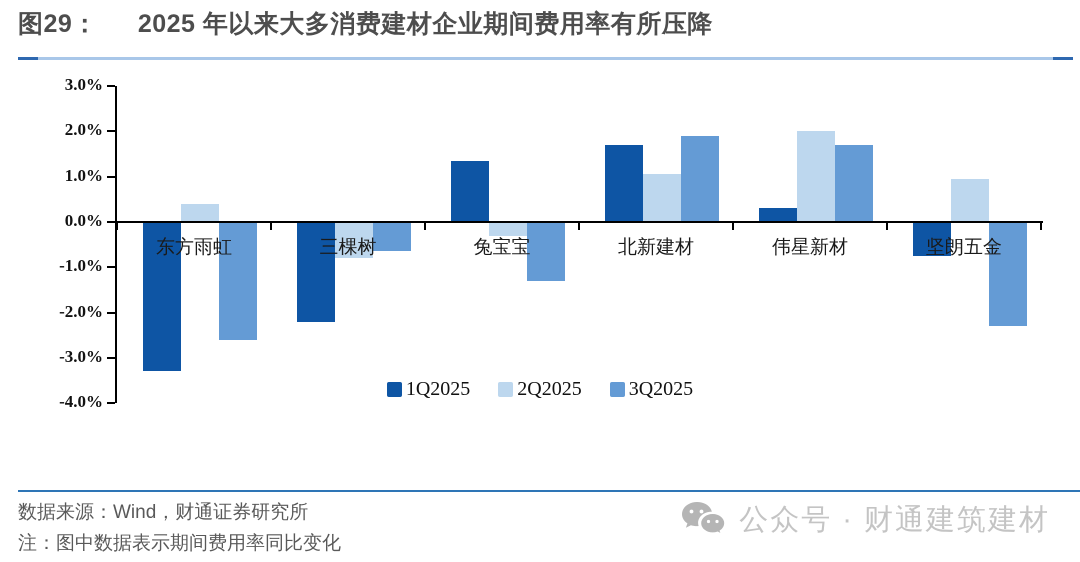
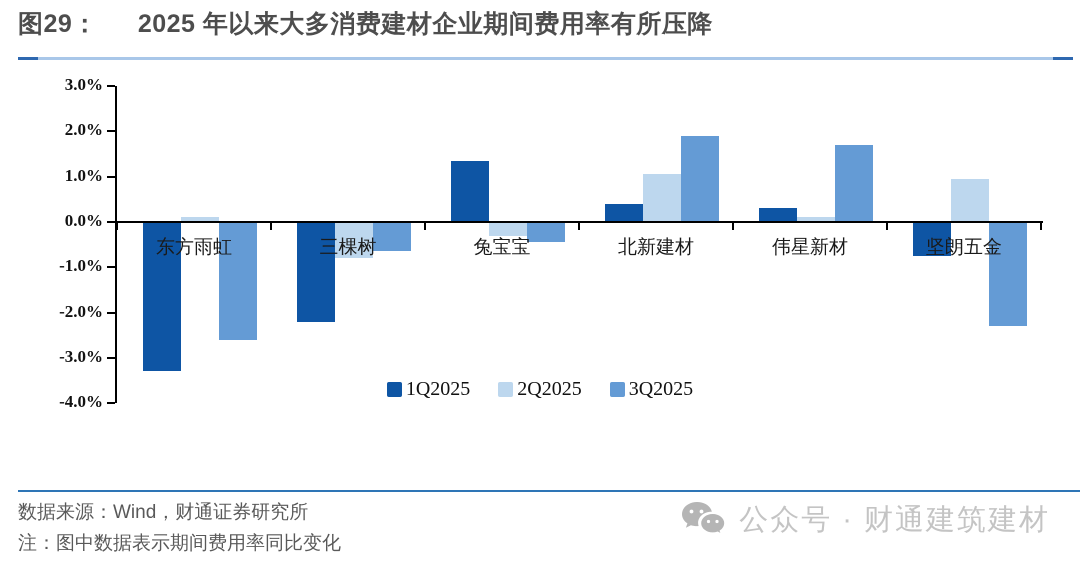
2Q2025/东方雨虹: 0.4% -> 0.1%
3Q2025/兔宝宝: -1.3% -> -0.5%
1Q2025/北新建材: 1.7% -> 0.4%
2Q2025/伟星新材: 2.0% -> 0.1%
